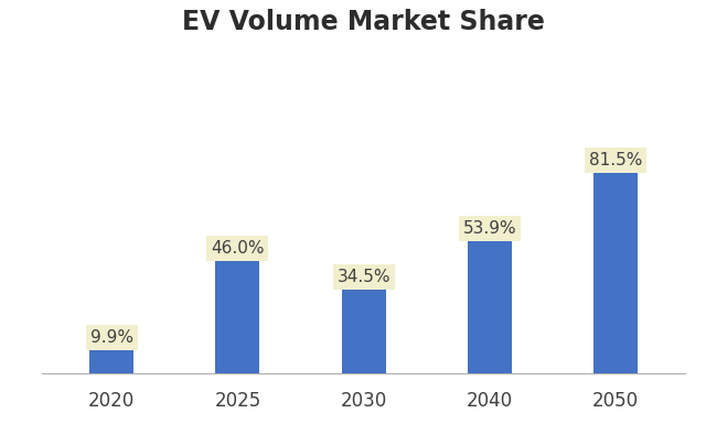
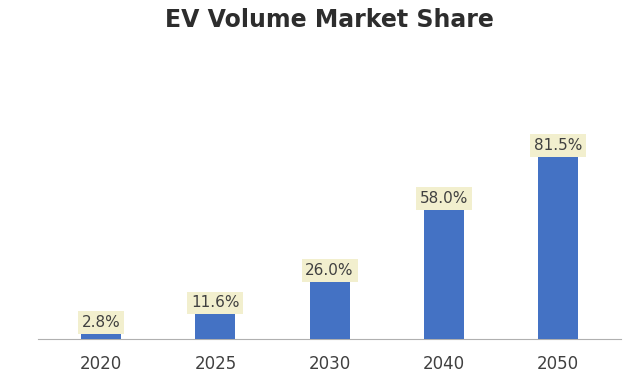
2020: 9.9% -> 2.8%
2025: 46.0% -> 11.6%
2030: 34.5% -> 26.0%
2040: 53.9% -> 58.0%
